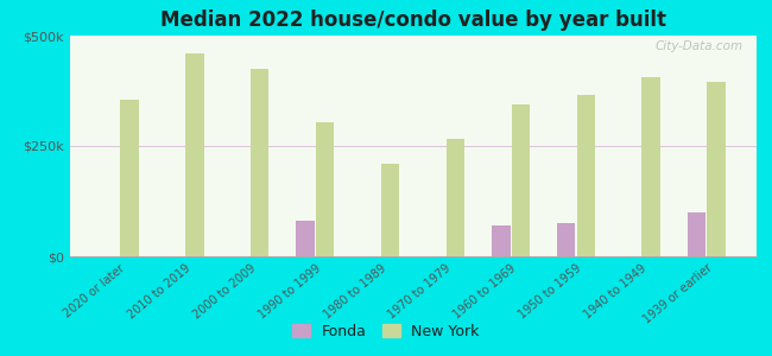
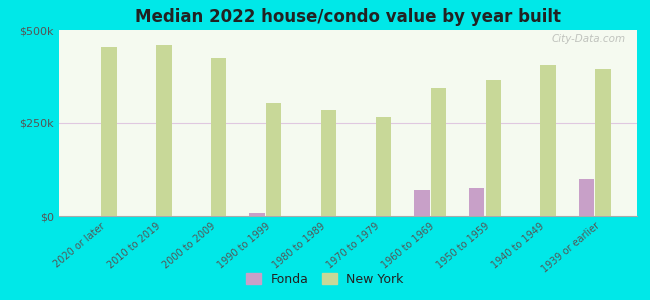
New York/2020 or later: $355k -> $455k
Fonda/1990 to 1999: $80k -> $8k
New York/1980 to 1989: $210k -> $285k
